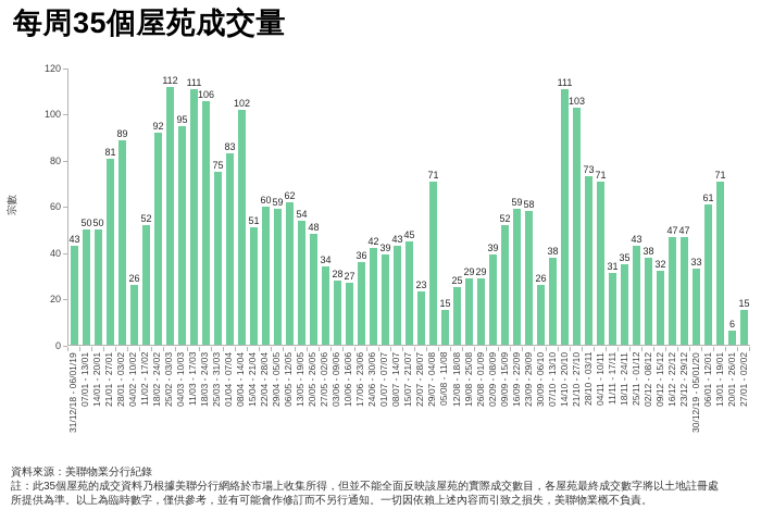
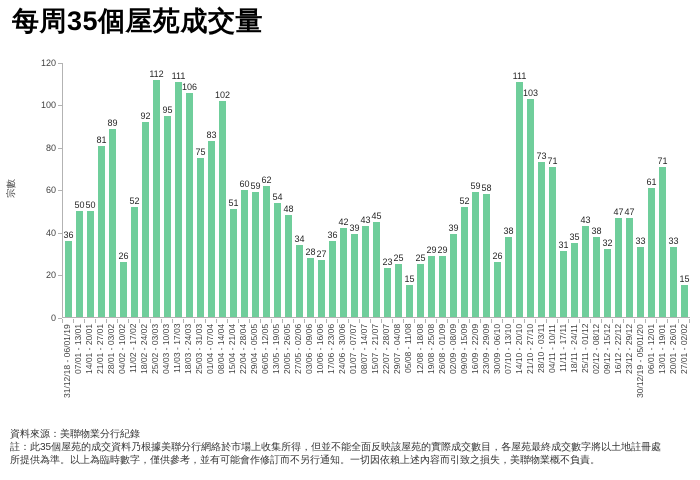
31/12/18 - 06/01/19: 43 -> 36
29/07 - 04/08: 71 -> 25
20/01 - 26/01: 6 -> 33
